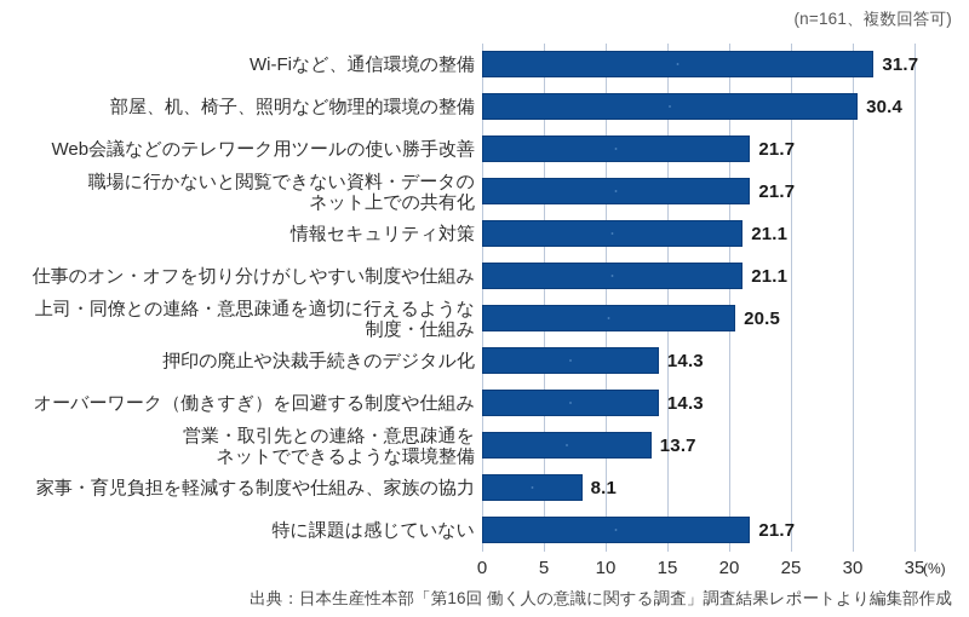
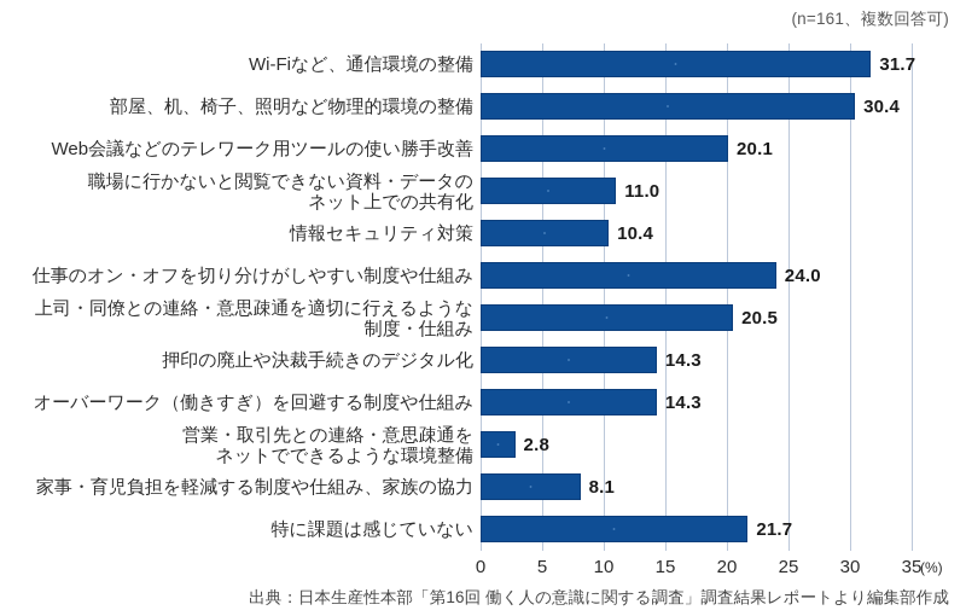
Web会議などのテレワーク用ツールの使い勝手改善: 21.7 -> 20.1
職場に行かないと閲覧できない資料・データの ネット上での共有化: 21.7 -> 11.0
情報セキュリティ対策: 21.1 -> 10.4
仕事のオン・オフを切り分けがしやすい制度や仕組み: 21.1 -> 24.0
営業・取引先との連絡・意思疎通を ネットでできるような環境整備: 13.7 -> 2.8
